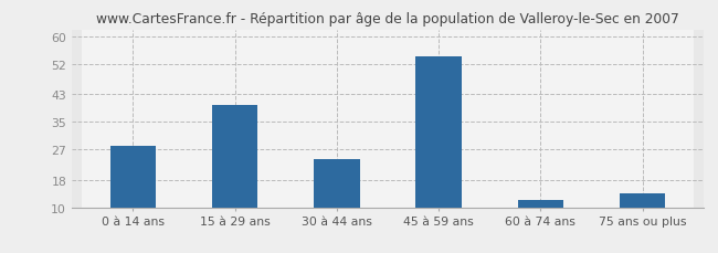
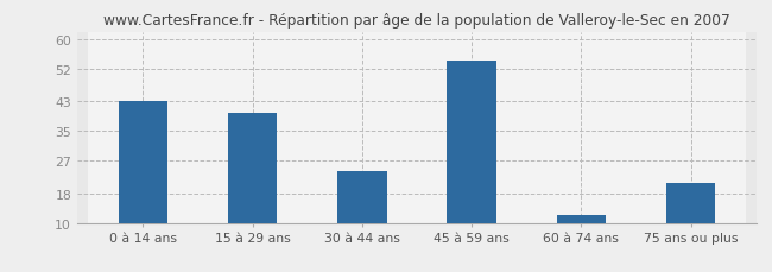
0 à 14 ans: 28 -> 43
75 ans ou plus: 14 -> 21
